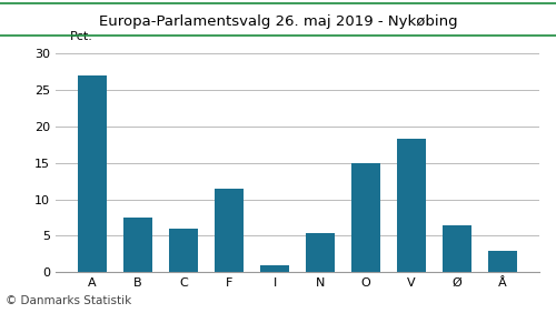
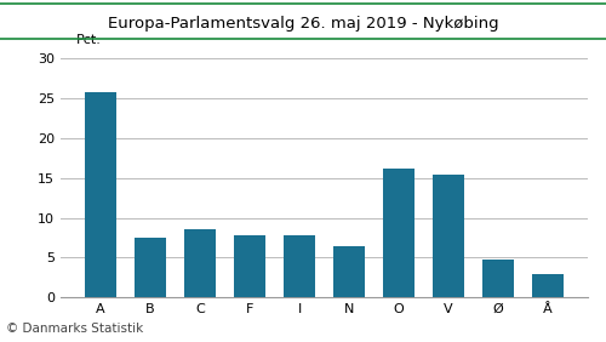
A: 27.0 -> 25.8
C: 6.0 -> 8.6
F: 11.5 -> 7.8
I: 1.0 -> 7.8
N: 5.3 -> 6.4
O: 15.0 -> 16.2
V: 18.3 -> 15.4
Ø: 6.5 -> 4.8
